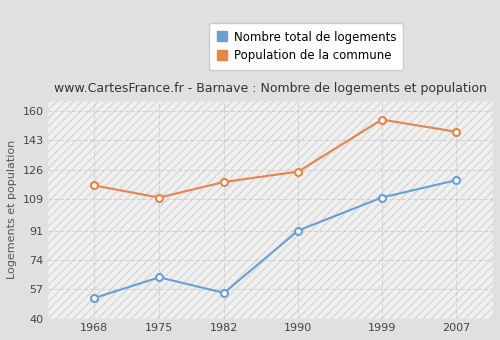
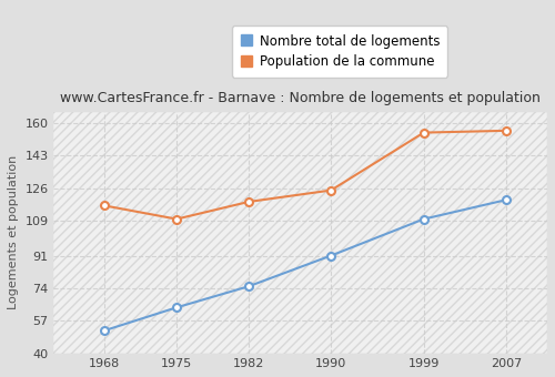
Nombre total de logements/1982: 55 -> 75
Population de la commune/2007: 148 -> 156
